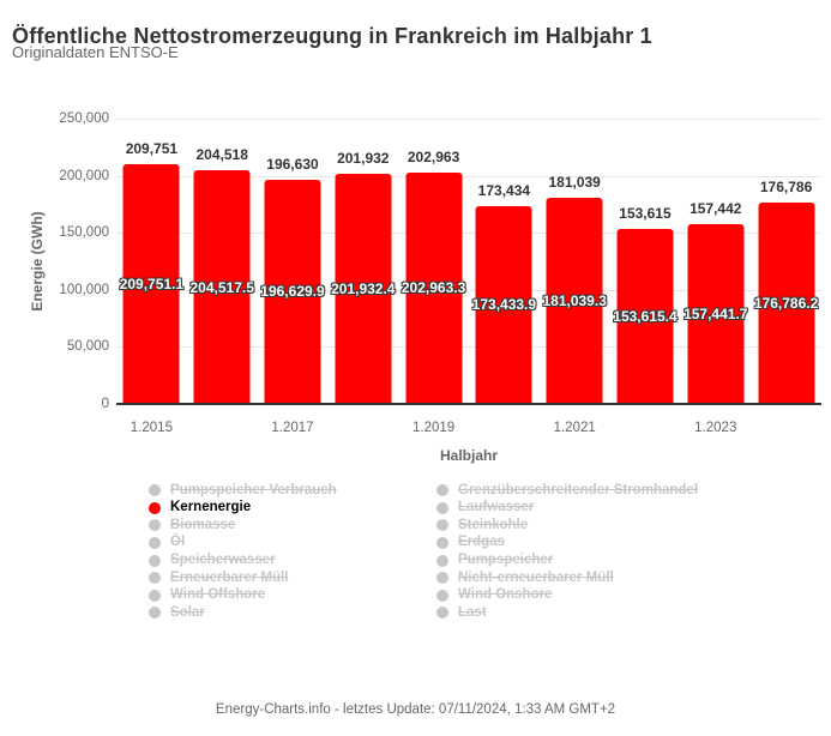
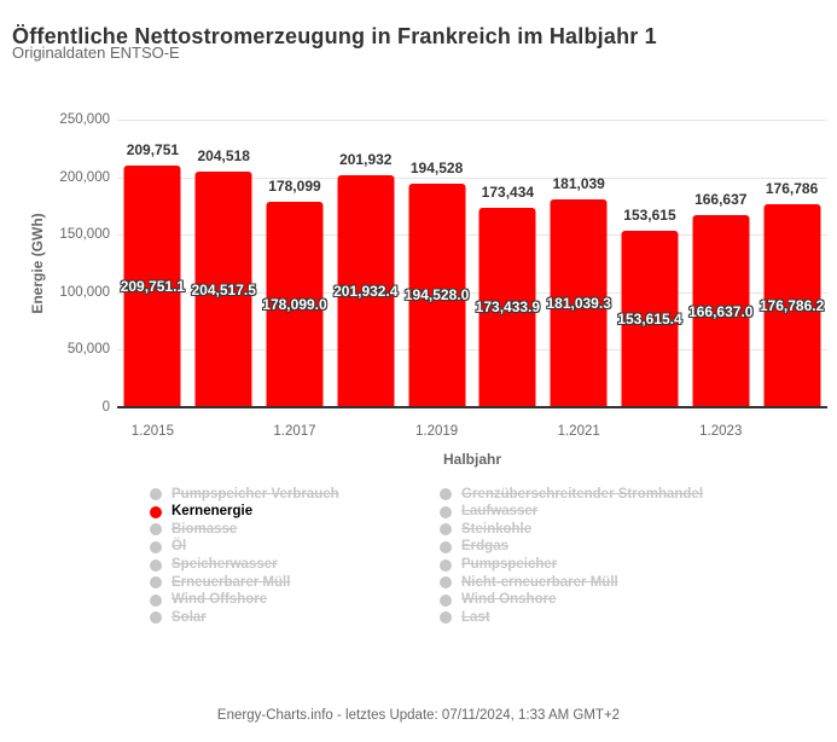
1.2017: 196,629.9 -> 178,099.0
1.2019: 202,963.3 -> 194,528.0
1.2023: 157,441.7 -> 166,637.0
